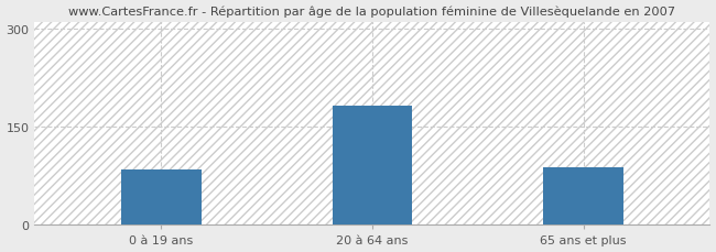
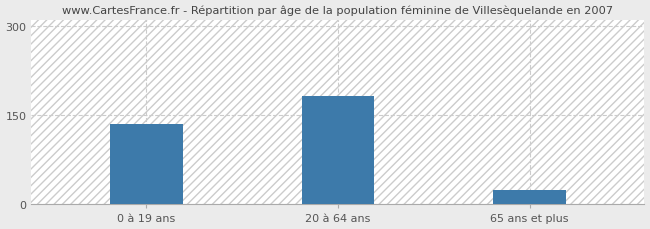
0 à 19 ans: 84 -> 135
65 ans et plus: 88 -> 25
